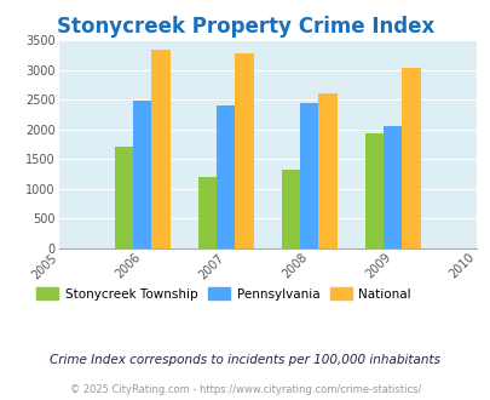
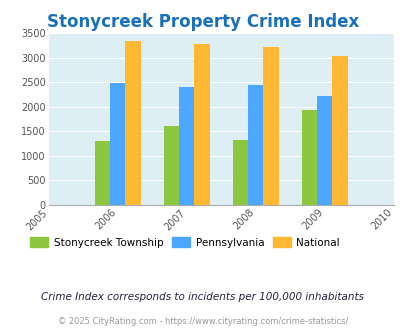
Stonycreek Township/2006: 1700 -> 1300
Stonycreek Township/2007: 1200 -> 1600
National/2008: 2600 -> 3210
Pennsylvania/2009: 2050 -> 2210
